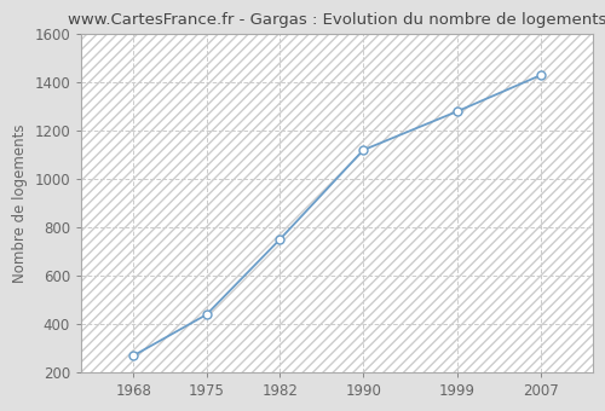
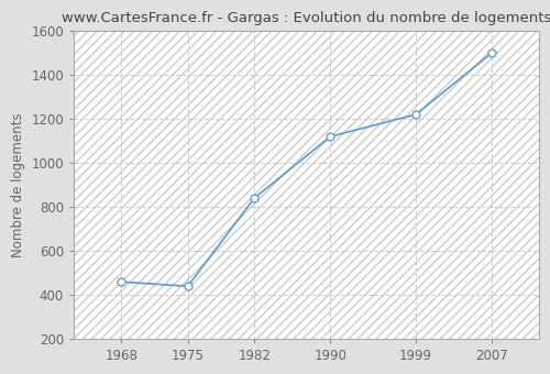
1968: 270 -> 460
1982: 750 -> 840
1999: 1280 -> 1220
2007: 1430 -> 1500
